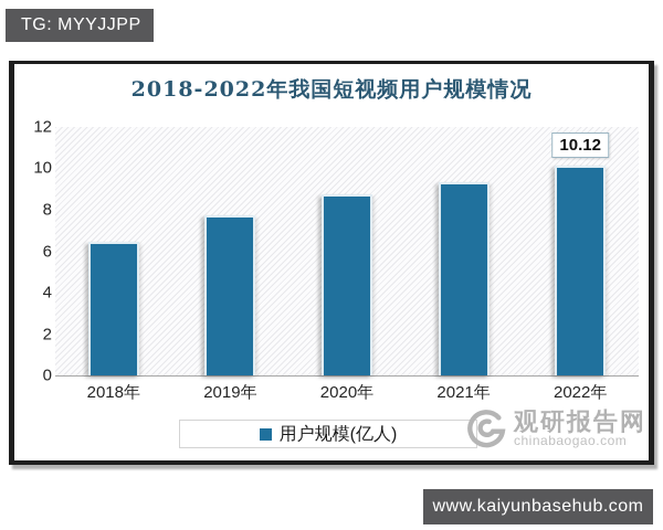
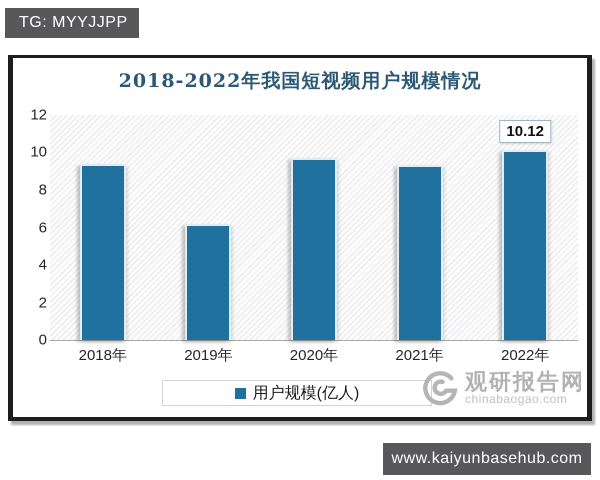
2018年: 6.5 -> 9.4
2019年: 7.7 -> 6.2
2020年: 8.7 -> 9.7
